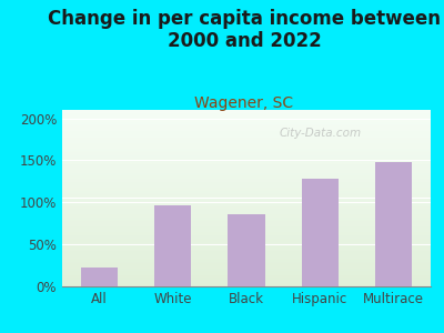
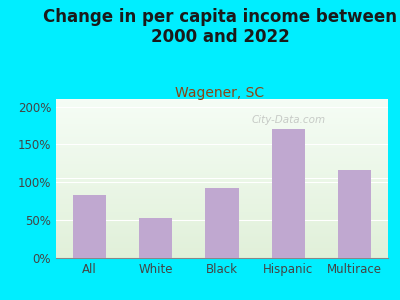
All: 22% -> 83%
White: 96% -> 53%
Black: 86% -> 93%
Hispanic: 128% -> 170%
Multirace: 148% -> 116%
